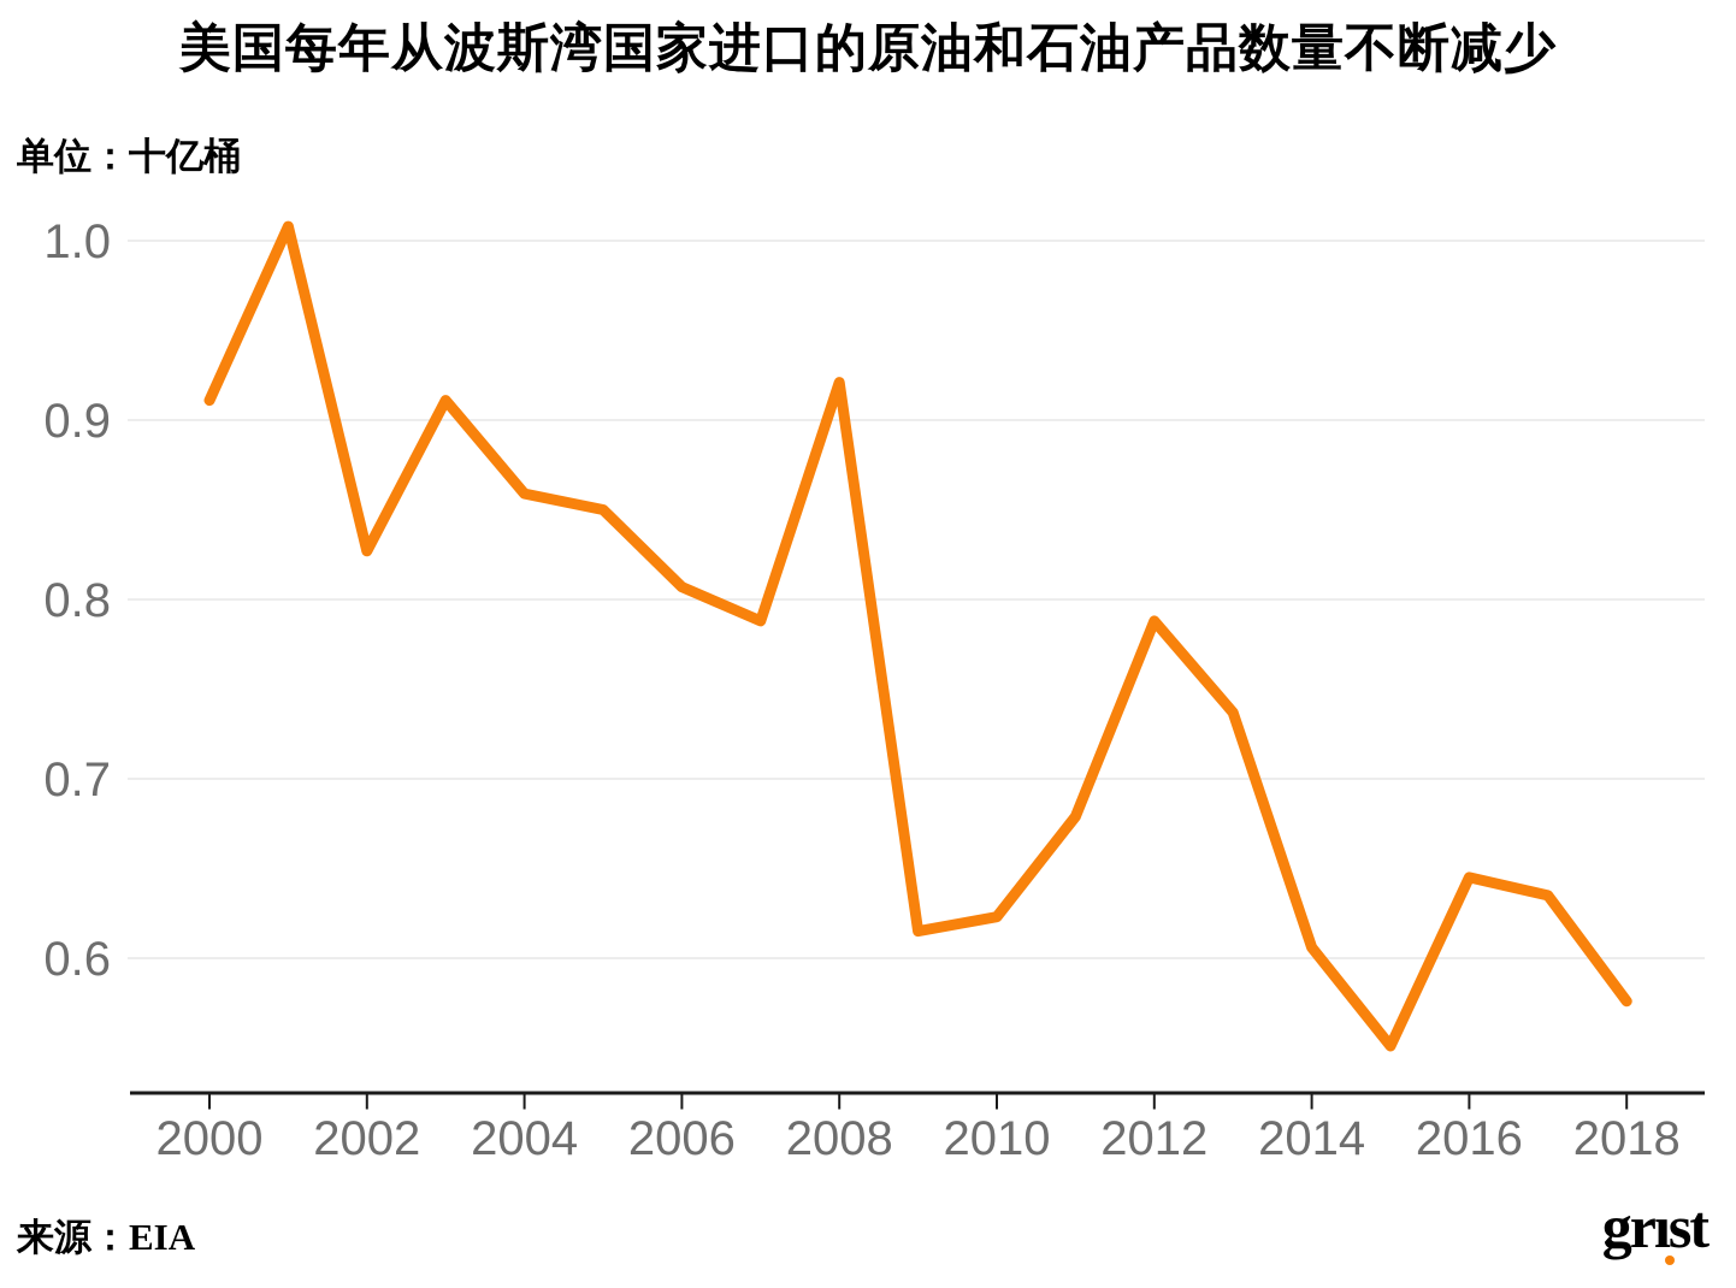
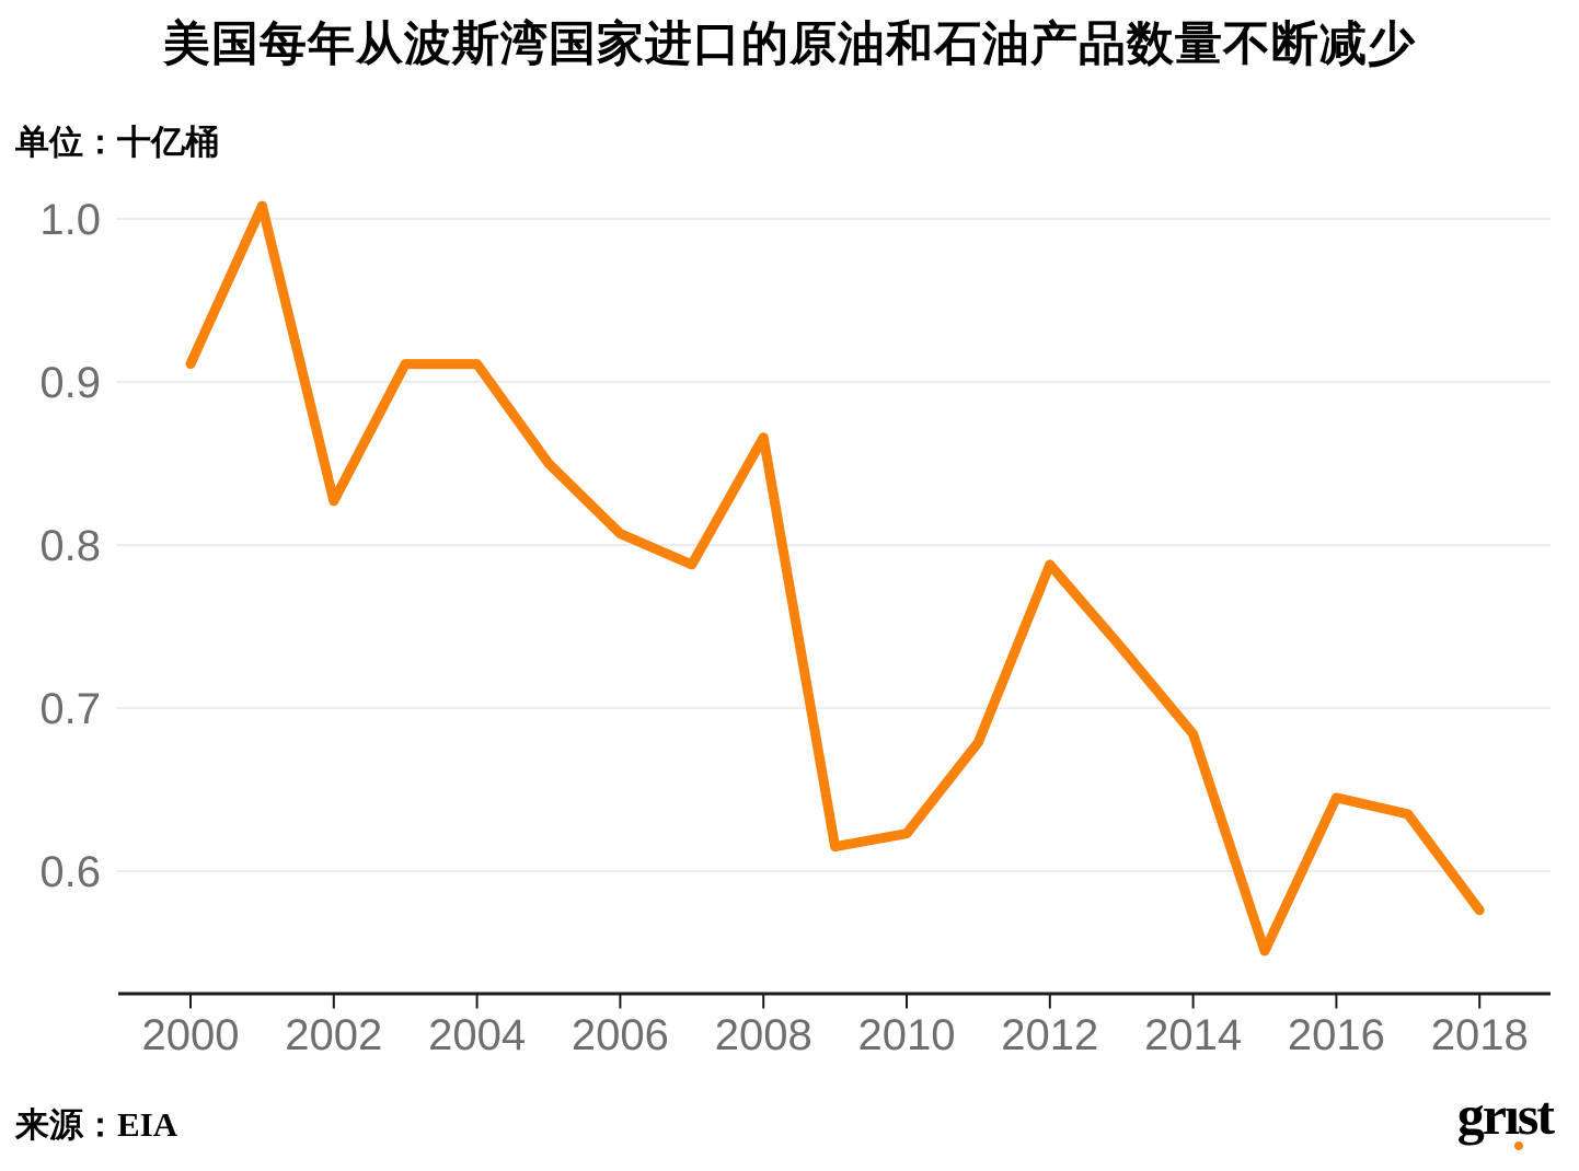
2004: 0.859 -> 0.911
2008: 0.921 -> 0.866
2014: 0.606 -> 0.684
